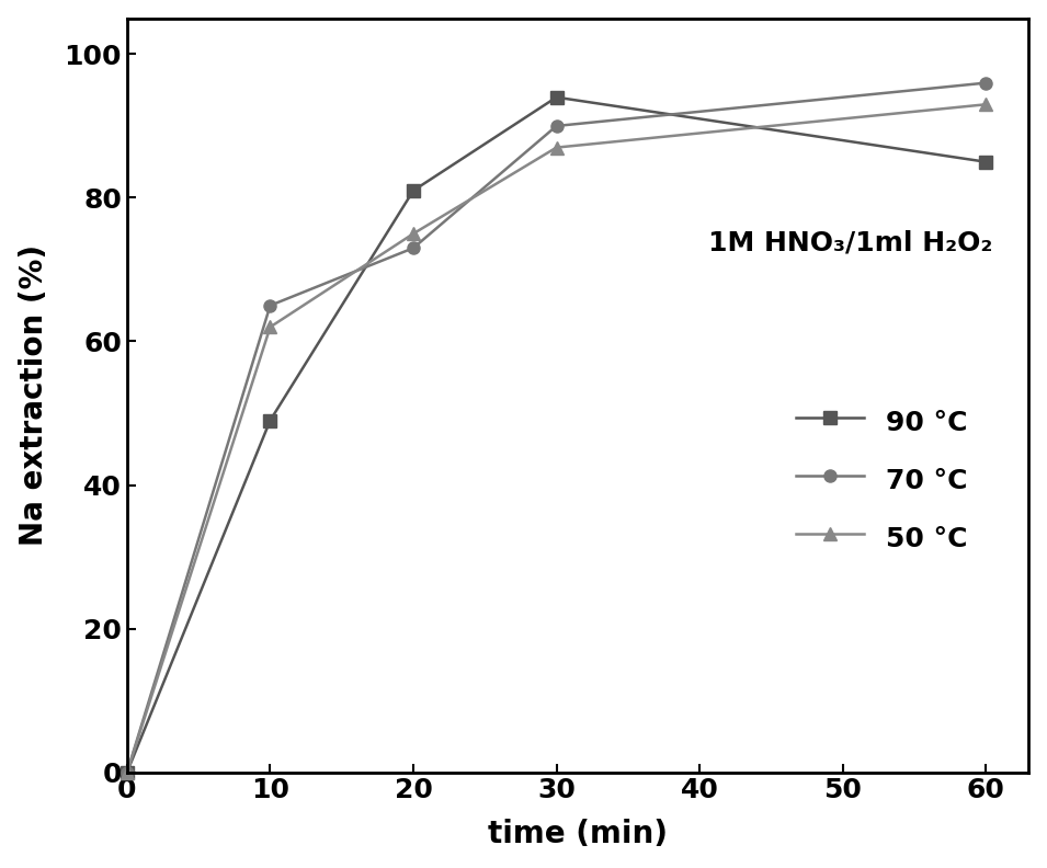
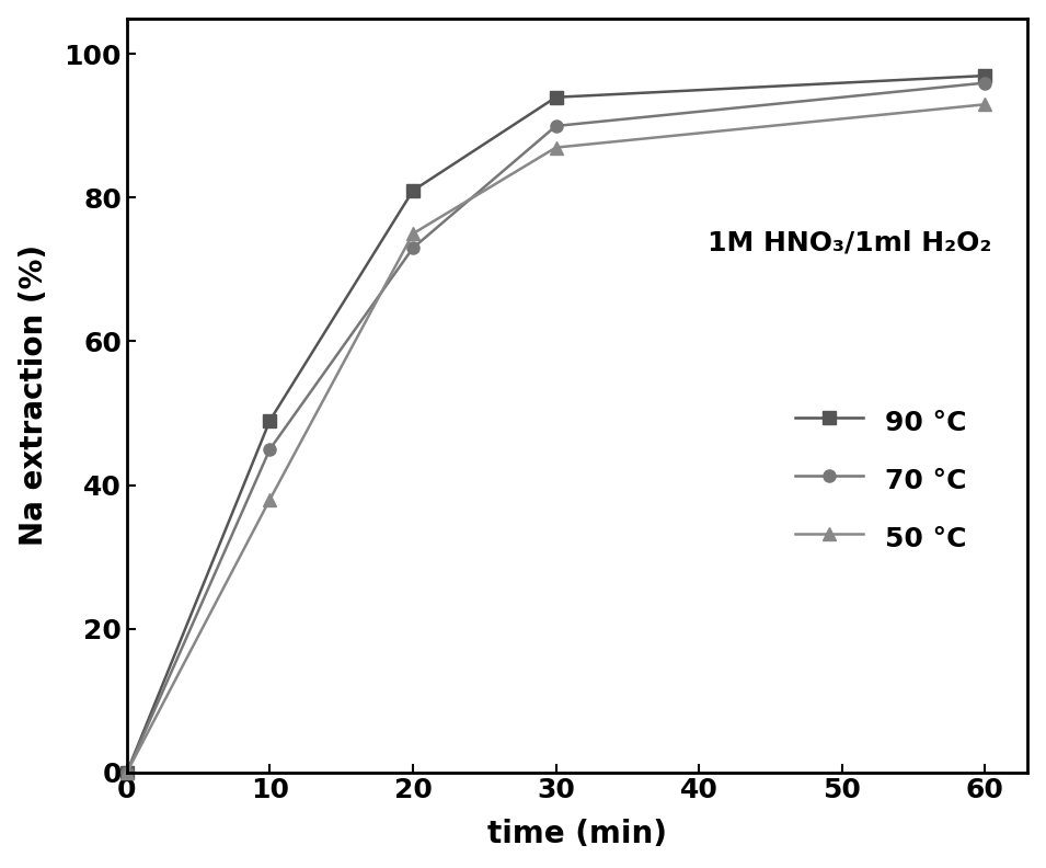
70 °C/10: 65 -> 45
50 °C/10: 62 -> 38
90 °C/60: 85 -> 97
